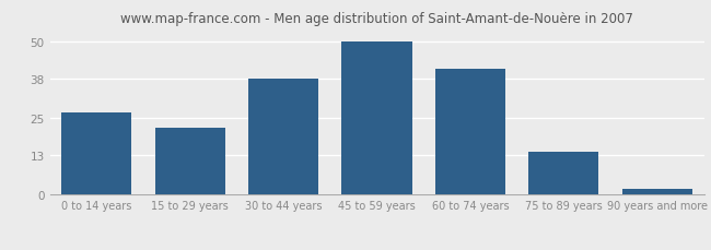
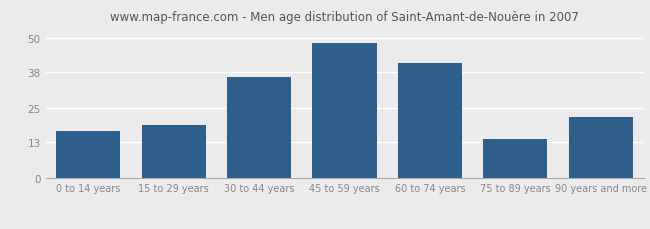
0 to 14 years: 27 -> 17
15 to 29 years: 22 -> 19
30 to 44 years: 38 -> 36
45 to 59 years: 50 -> 48
90 years and more: 2 -> 22
